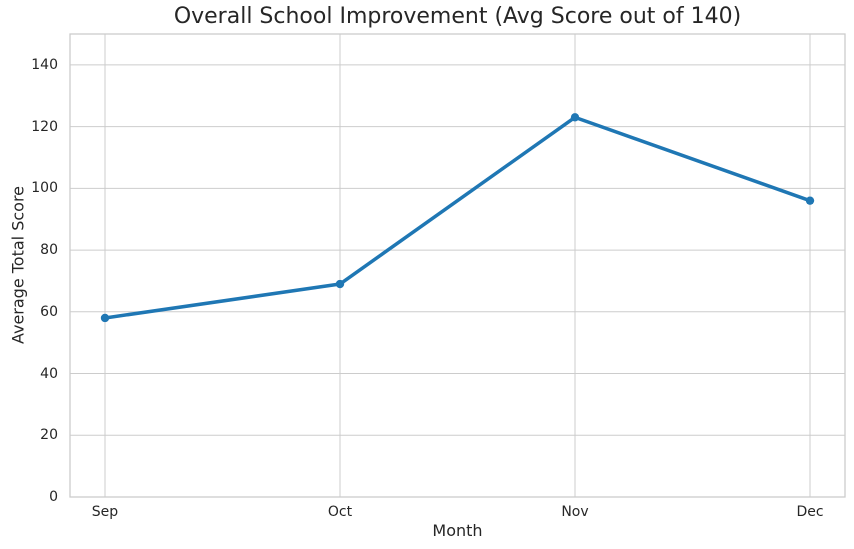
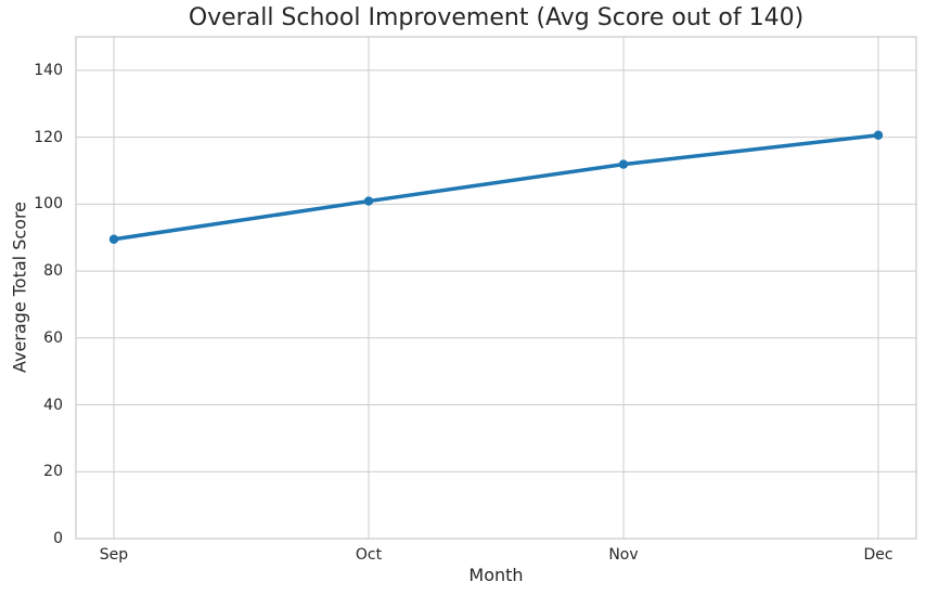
Sep: 58 -> 90
Oct: 69 -> 101
Nov: 123 -> 112
Dec: 96 -> 121
